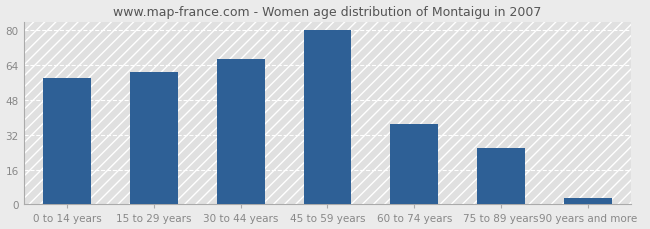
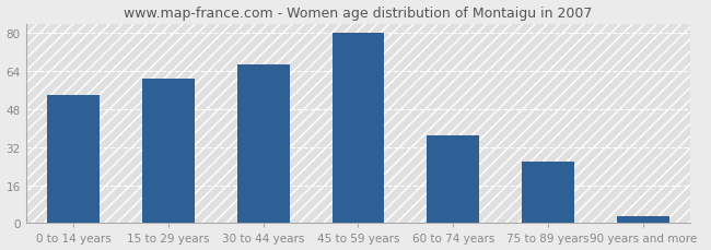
0 to 14 years: 58 -> 54
